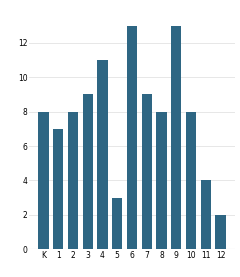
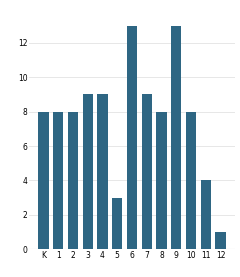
1: 7 -> 8
4: 11 -> 9
12: 2 -> 1
